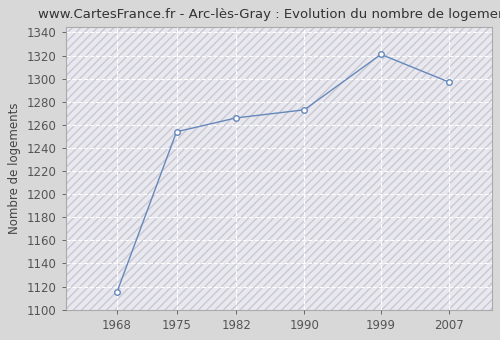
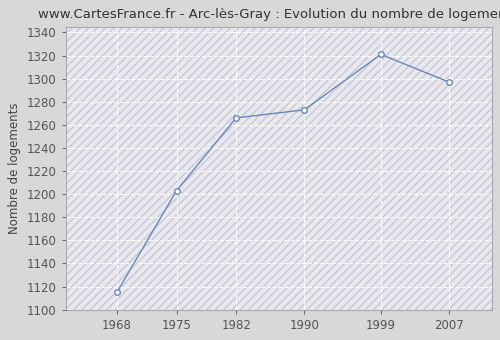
1975: 1254 -> 1203
